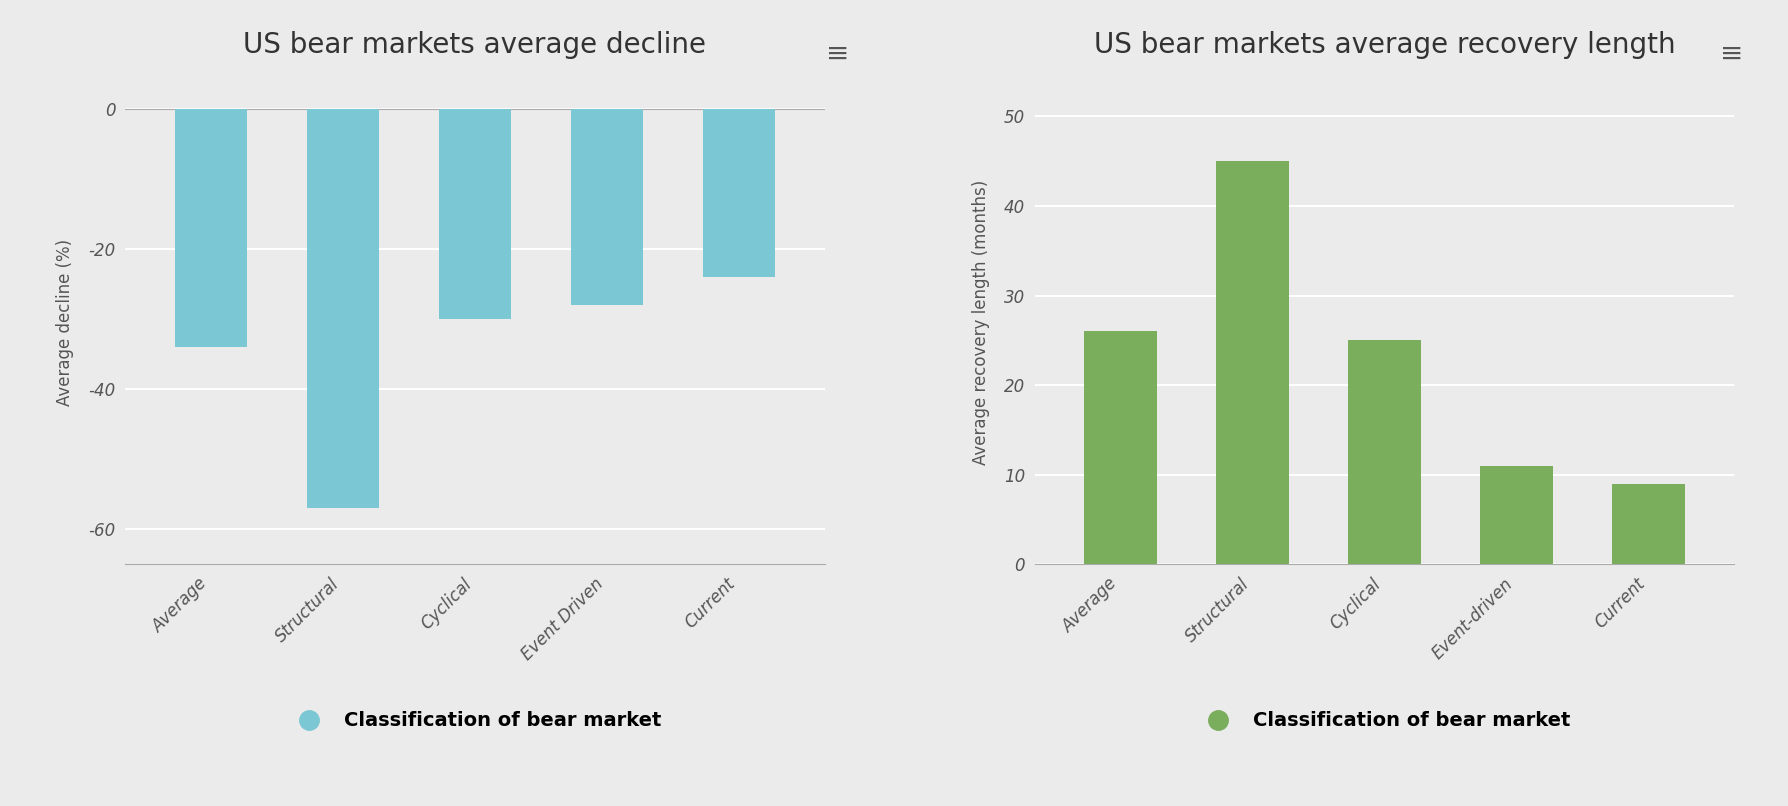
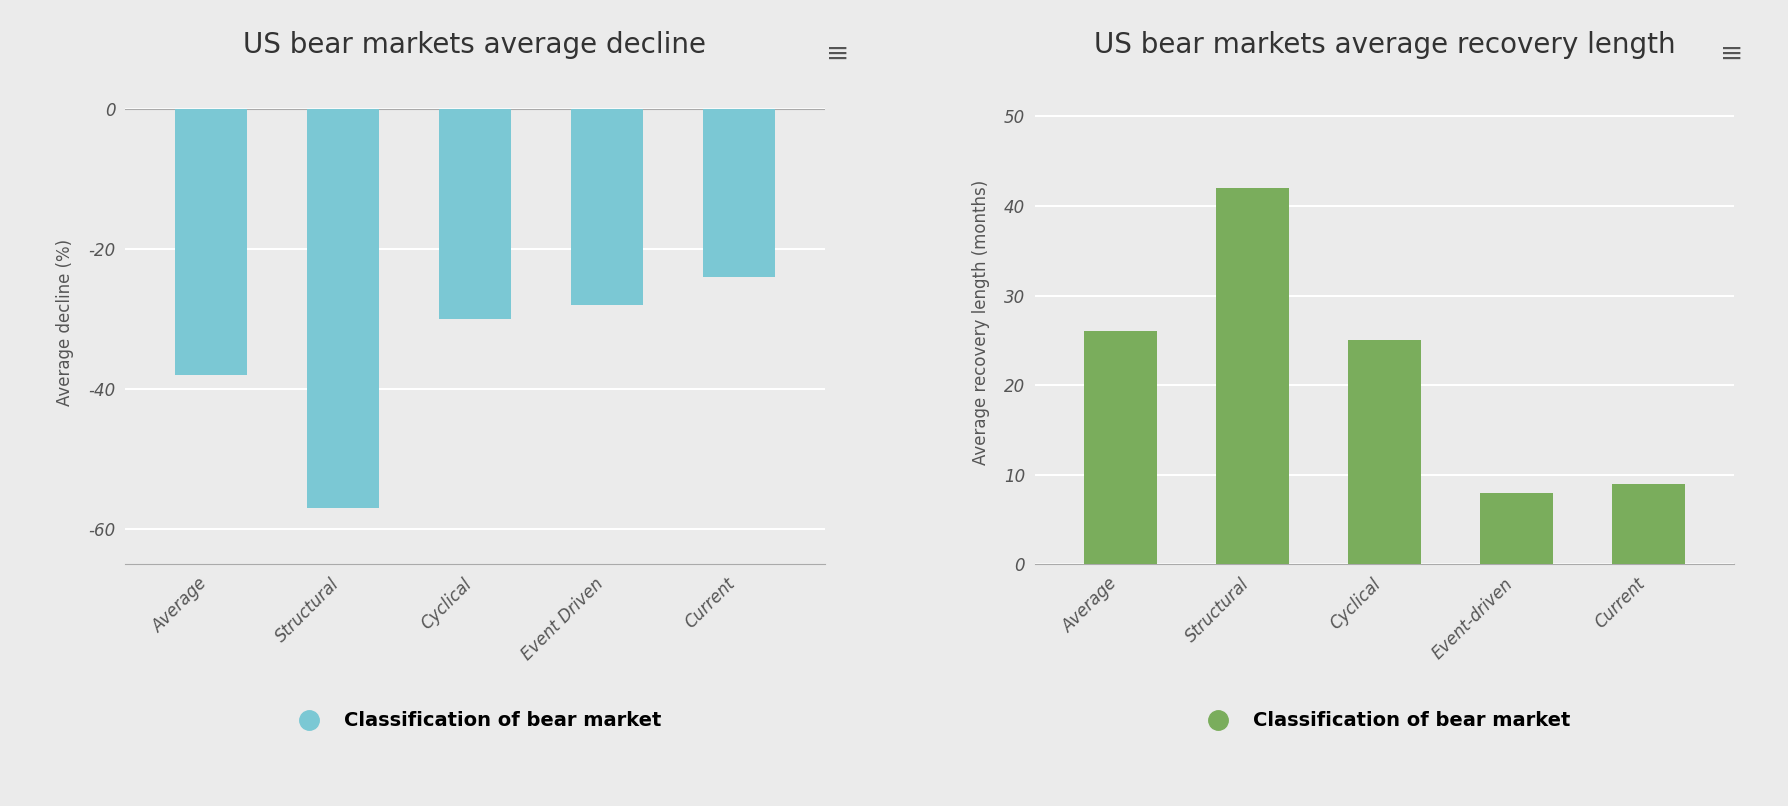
US bear markets average decline/Average: -34 -> -38
US bear markets average recovery length/Structural: 45 -> 42
US bear markets average recovery length/Event-driven: 11 -> 8
